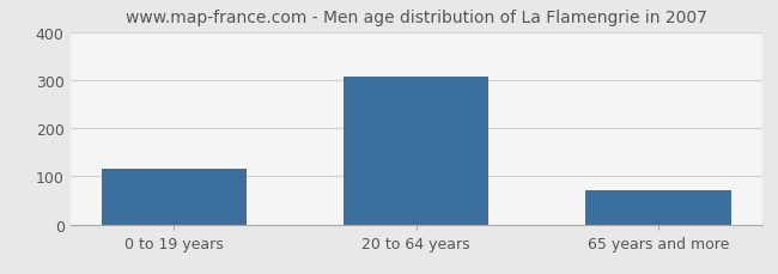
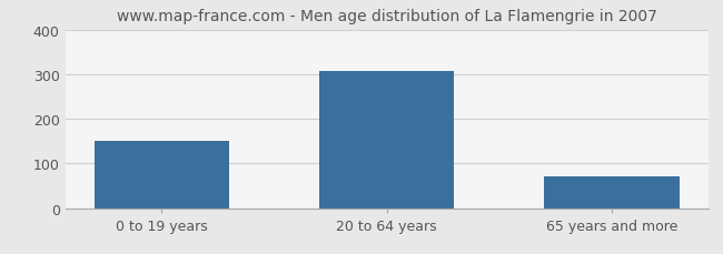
0 to 19 years: 115 -> 150
